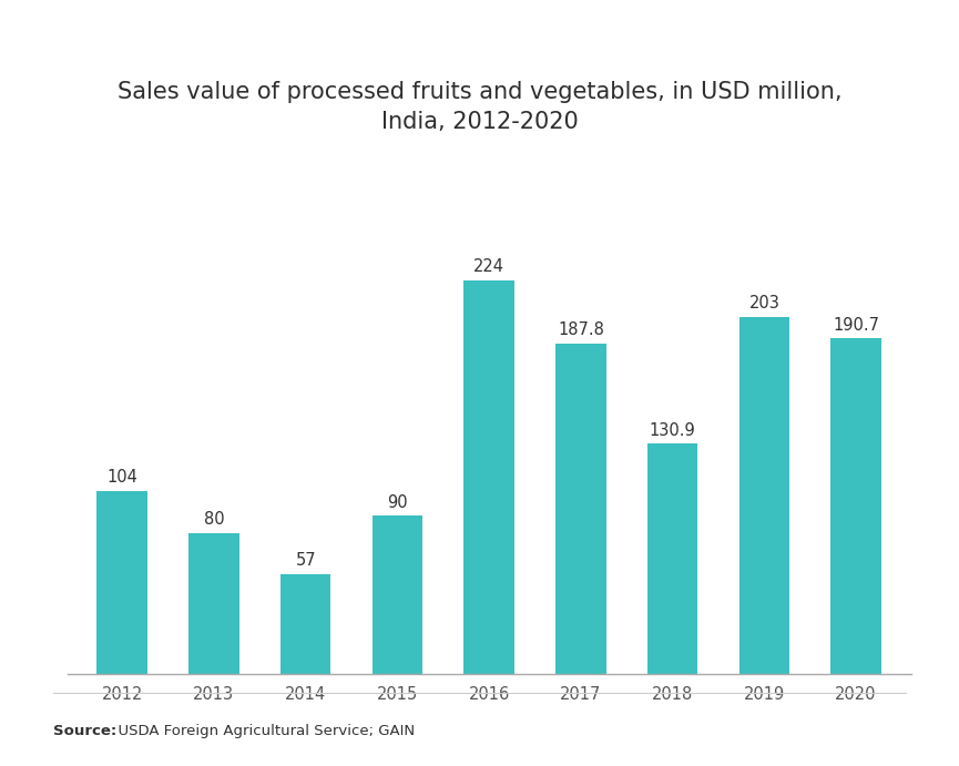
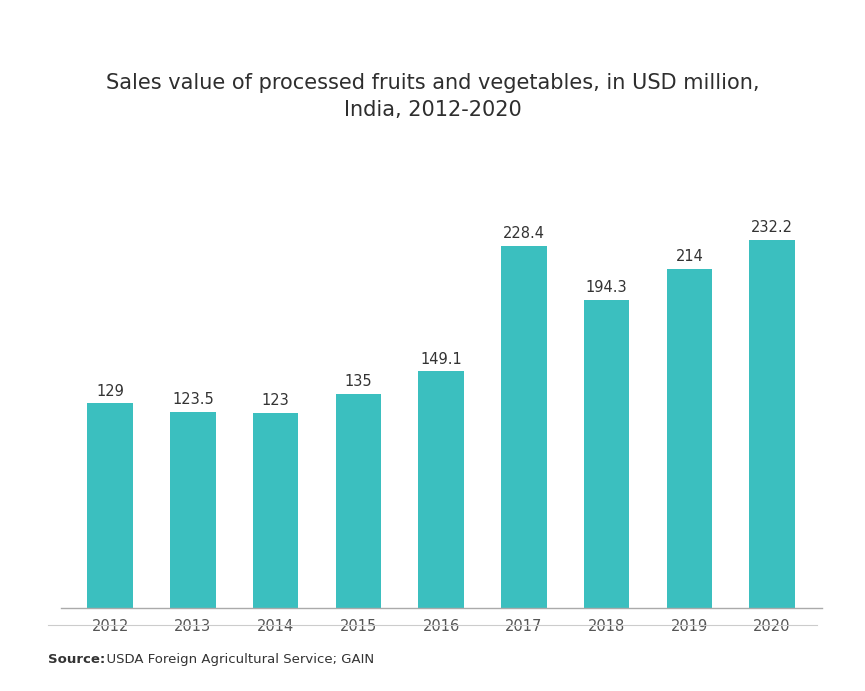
2012: 104 -> 129
2013: 80 -> 123.5
2014: 57 -> 123
2015: 90 -> 135
2016: 224 -> 149.1
2017: 187.8 -> 228.4
2018: 130.9 -> 194.3
2019: 203 -> 214
2020: 190.7 -> 232.2
